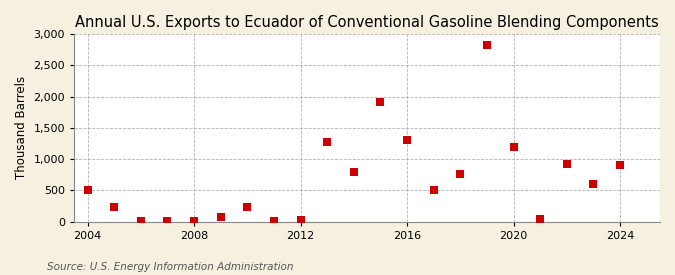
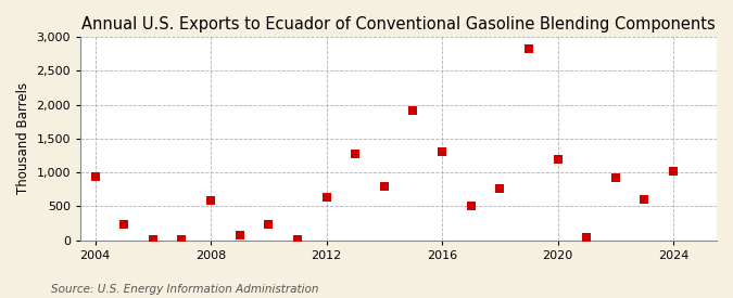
2004: 500 -> 940
2008: 0 -> 580
2012: 30 -> 640
2024: 900 -> 1,020
